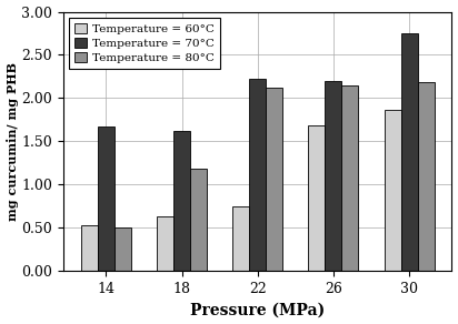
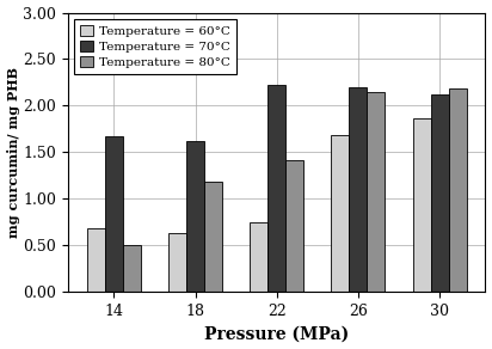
Temperature = 60°C/14: 0.53 -> 0.68
Temperature = 80°C/22: 2.12 -> 1.42
Temperature = 70°C/30: 2.75 -> 2.12
